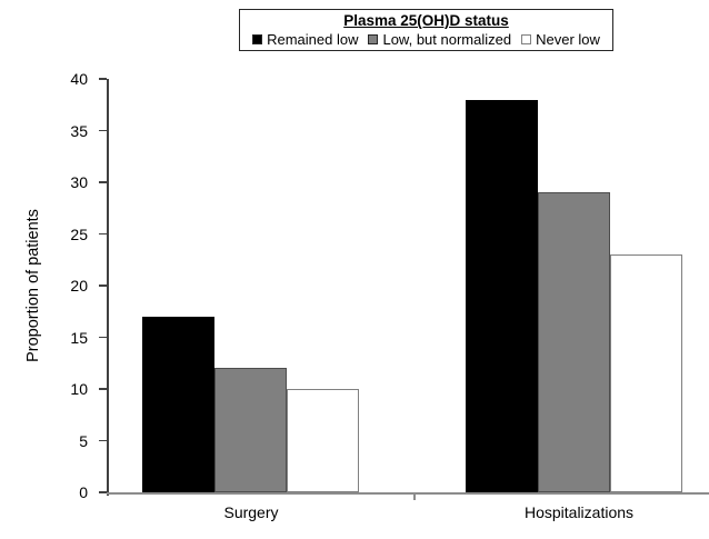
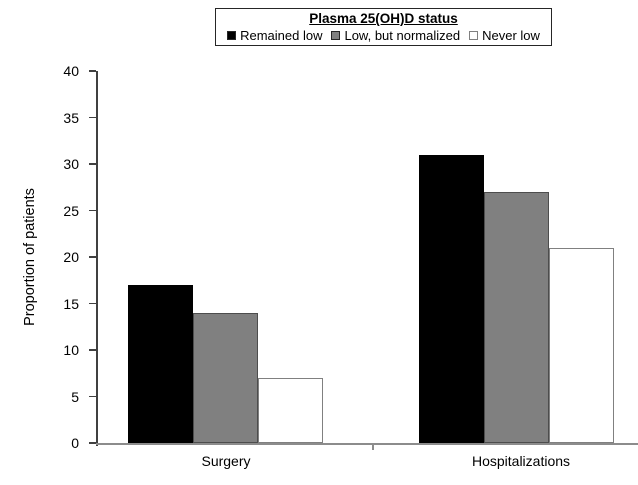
Low, but normalized/Surgery: 12 -> 14
Never low/Surgery: 10 -> 7
Remained low/Hospitalizations: 38 -> 31
Low, but normalized/Hospitalizations: 29 -> 27
Never low/Hospitalizations: 23 -> 21
